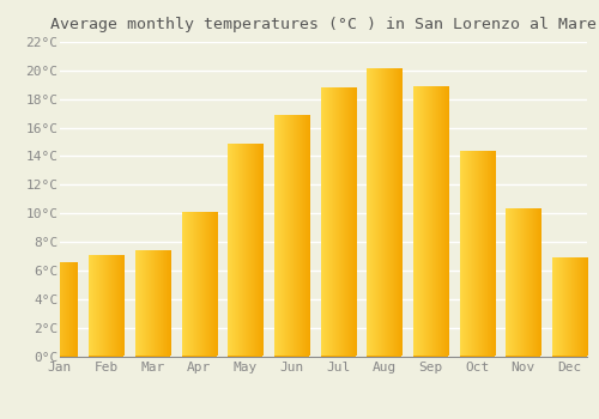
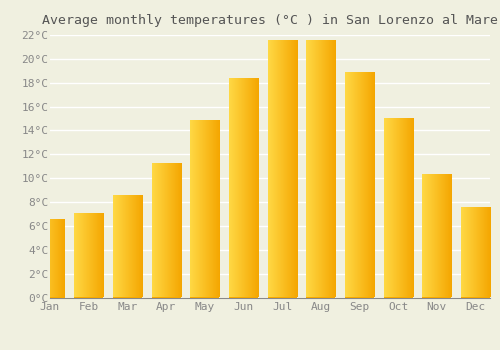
Mar: 7.3°C -> 8.5°C
Apr: 10.0°C -> 11.2°C
Jun: 16.8°C -> 18.3°C
Jul: 18.7°C -> 21.5°C
Aug: 20.1°C -> 21.5°C
Oct: 14.3°C -> 15.0°C
Dec: 6.8°C -> 7.5°C
